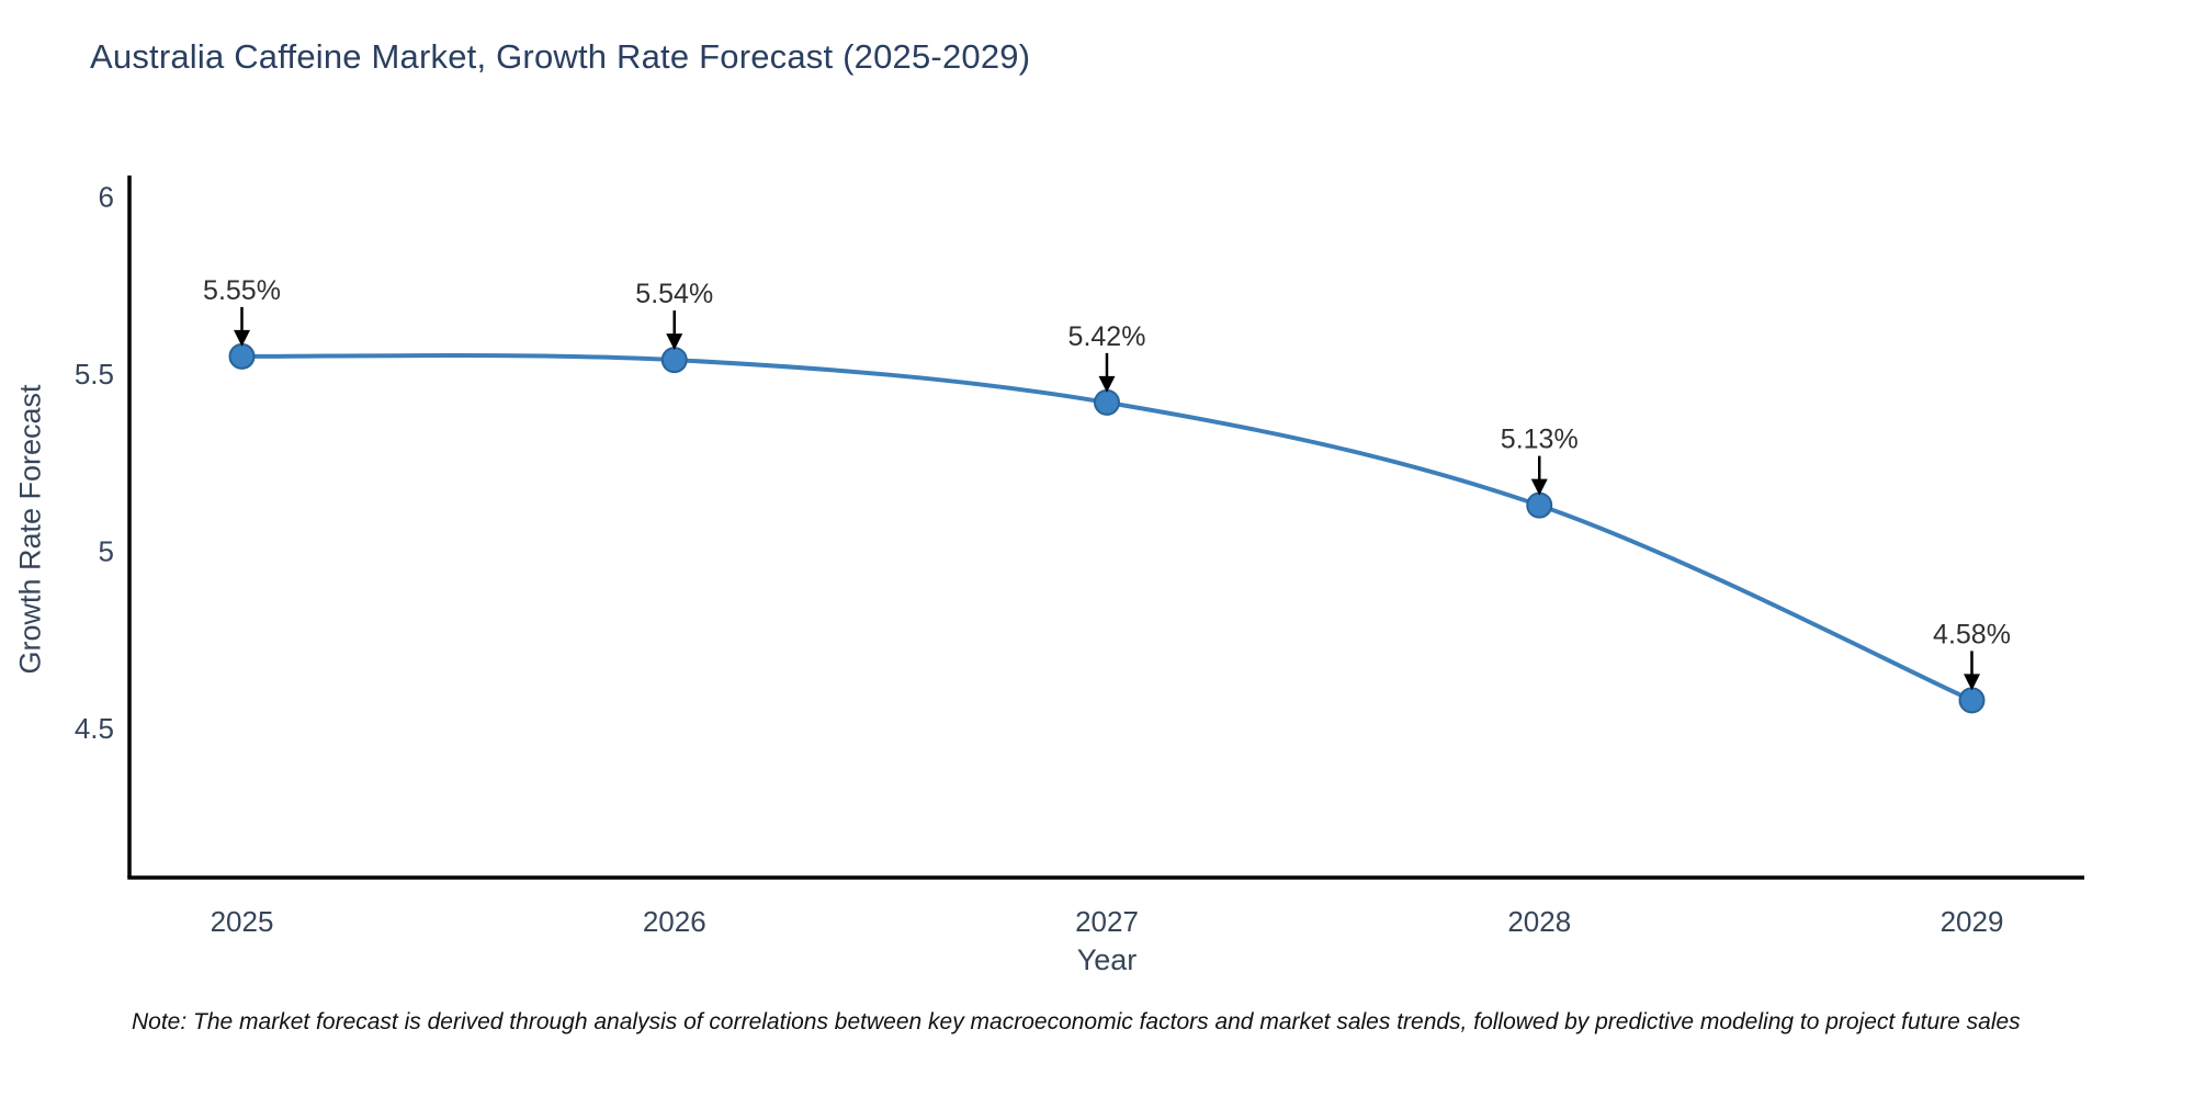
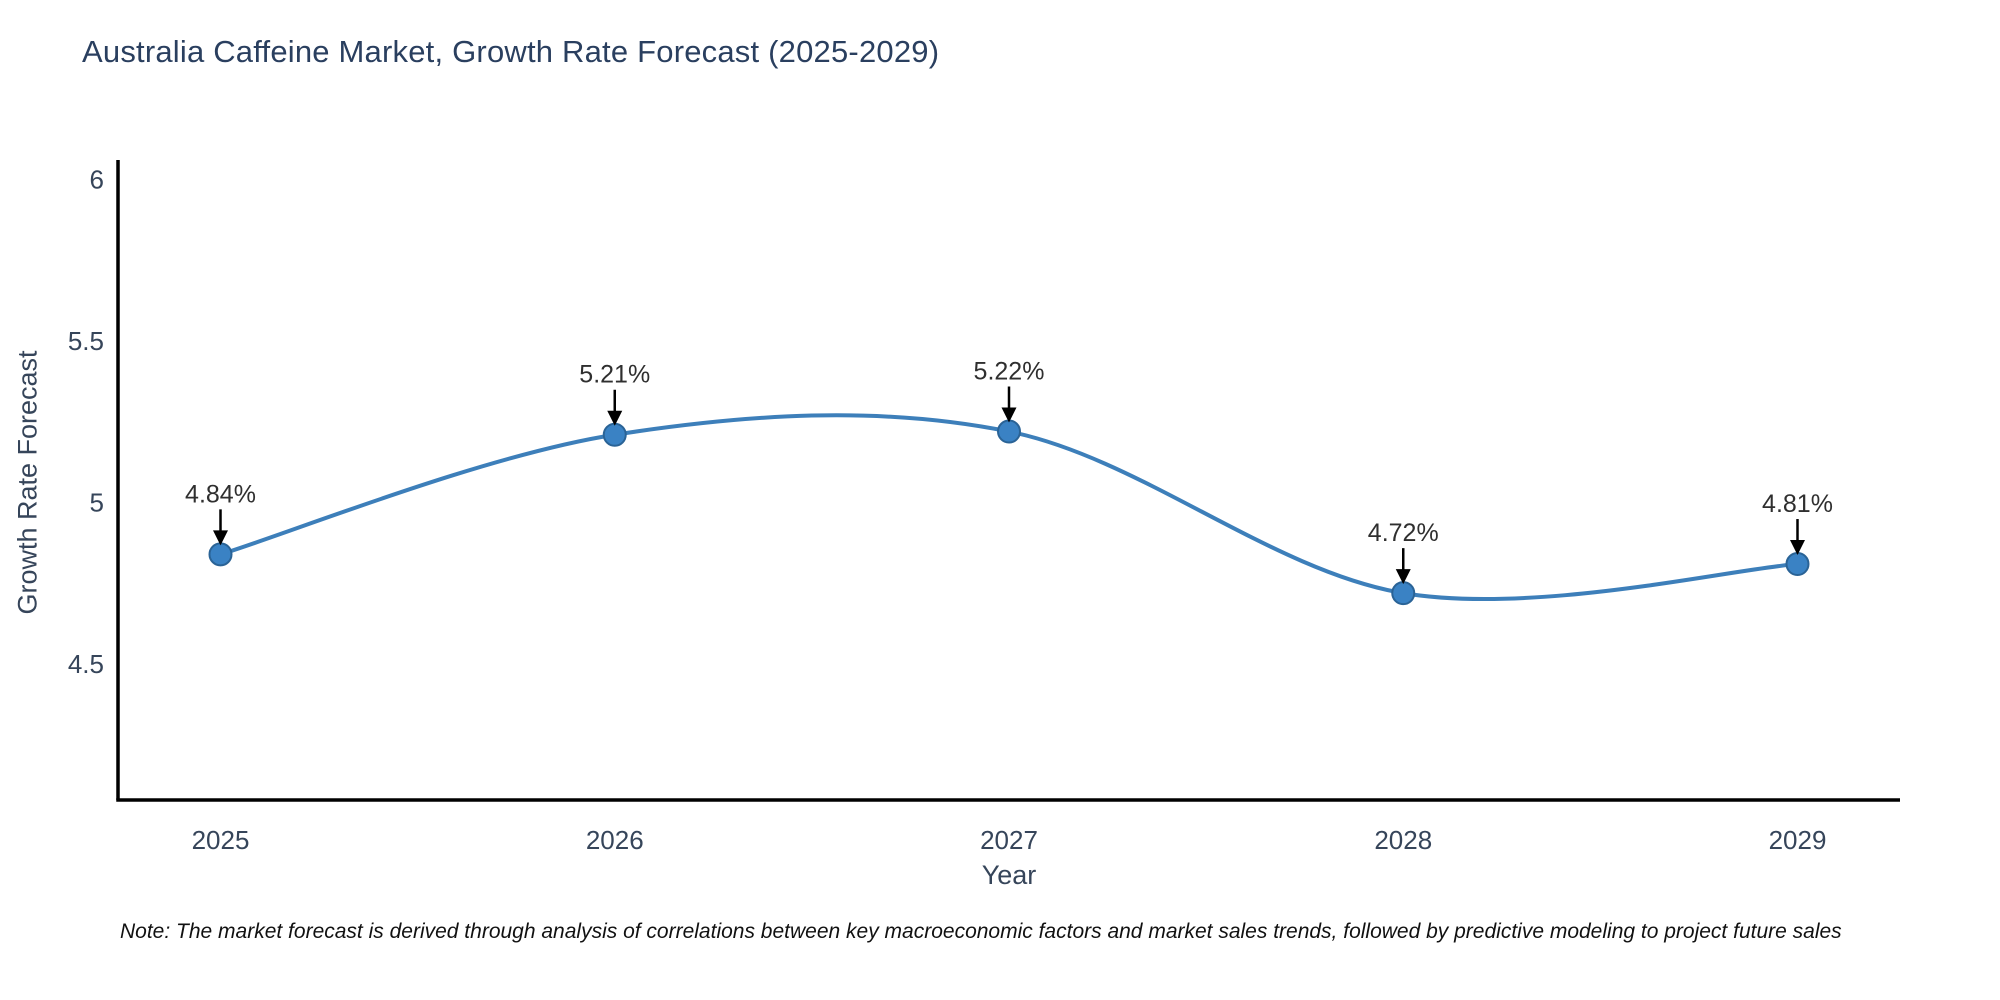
2025: 5.55% -> 4.84%
2026: 5.54% -> 5.21%
2027: 5.42% -> 5.22%
2028: 5.13% -> 4.72%
2029: 4.58% -> 4.81%
